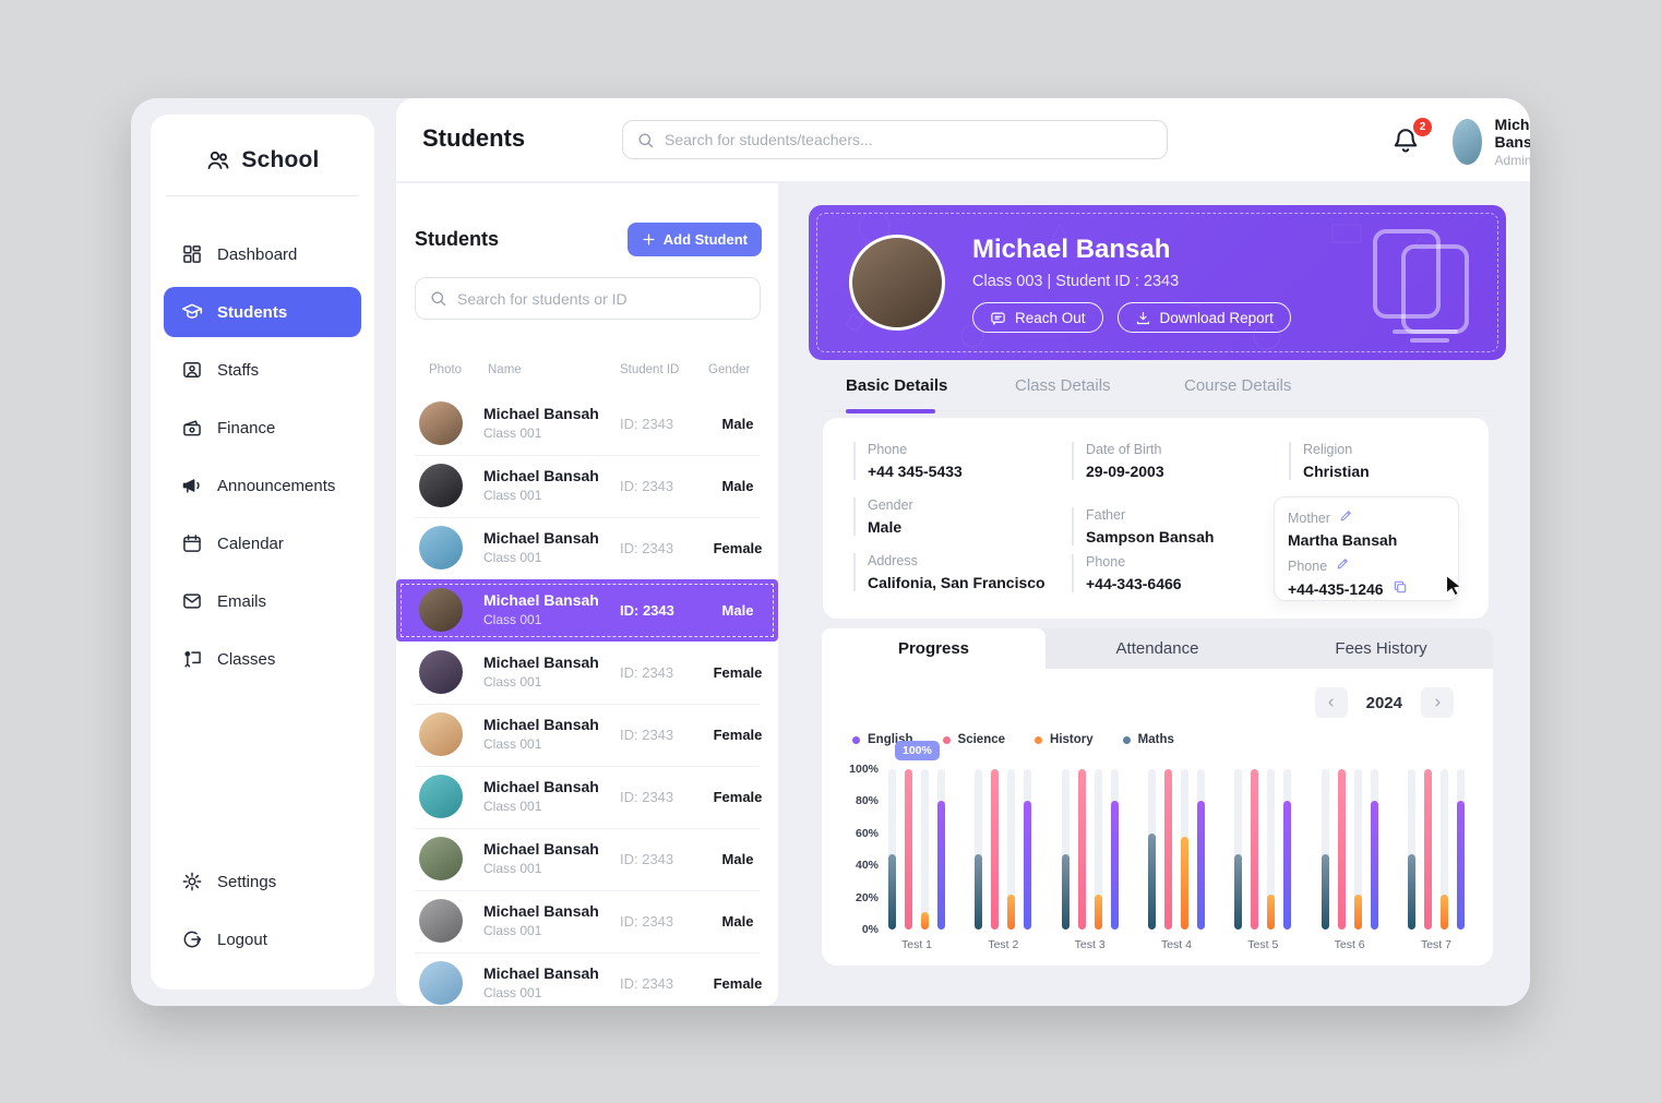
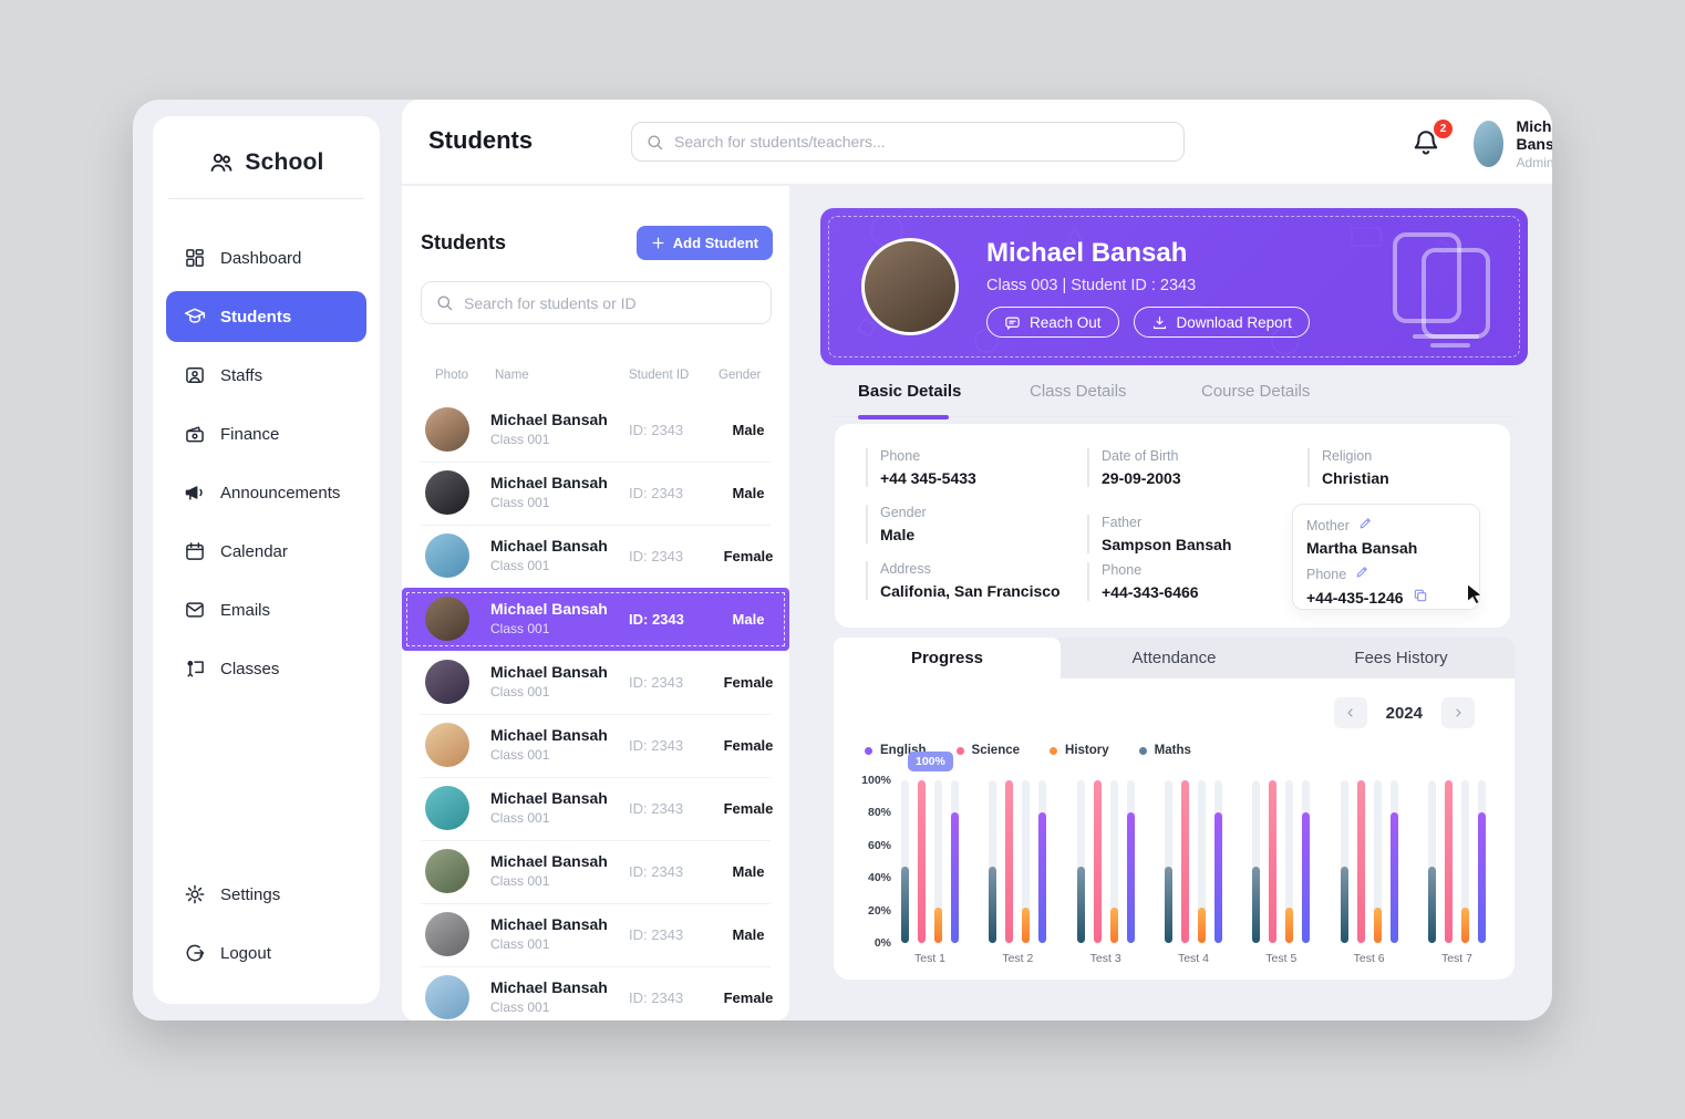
History/Test 1: 11% -> 22%
History/Test 4: 58% -> 22%
Maths/Test 4: 60% -> 47%
